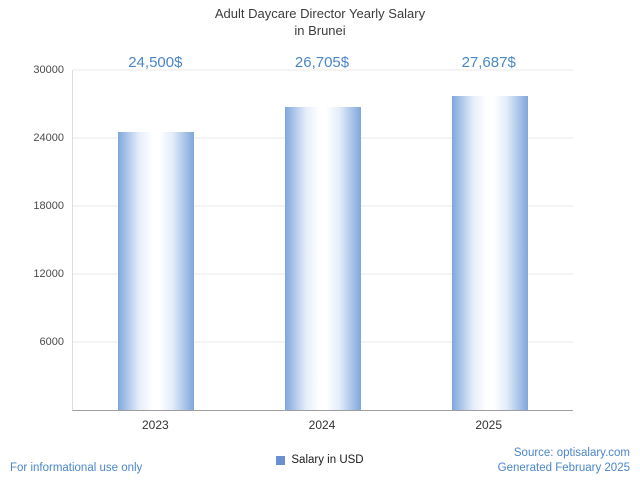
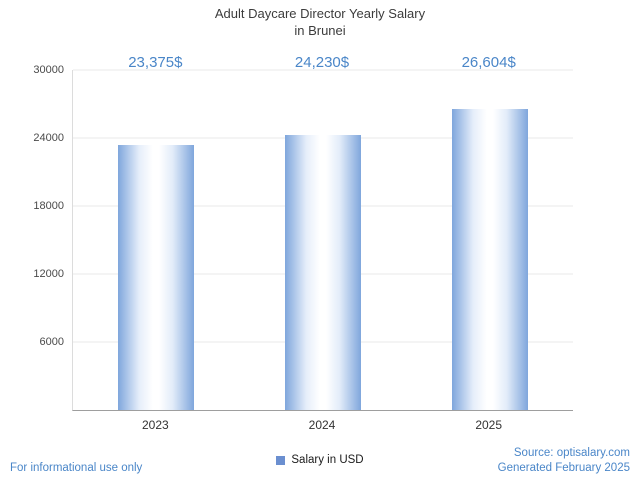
2023: 24,500 -> 23,375
2024: 26,705 -> 24,230
2025: 27,687 -> 26,604
